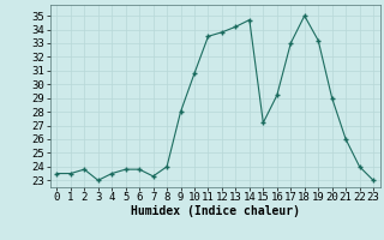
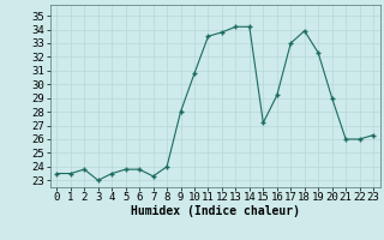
14: 34.7 -> 34.2
18: 35.0 -> 33.9
19: 33.2 -> 32.3
22: 24.0 -> 26.0
23: 23.0 -> 26.3
